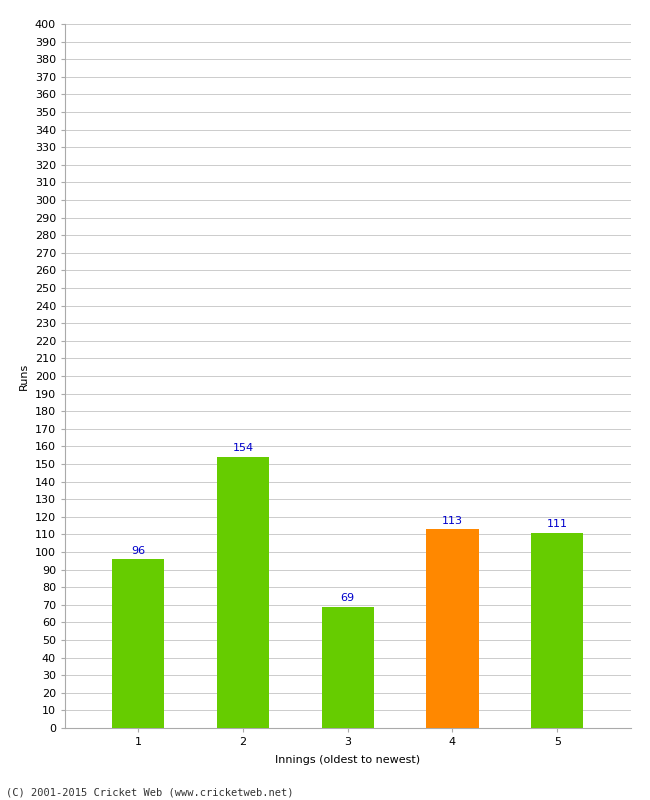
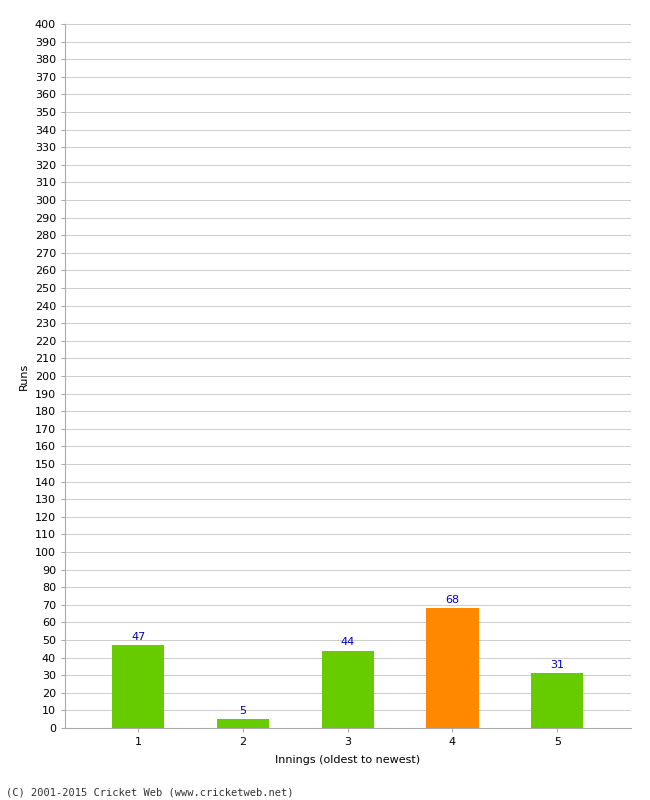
1: 96 -> 47
2: 154 -> 5
3: 69 -> 44
4: 113 -> 68
5: 111 -> 31
